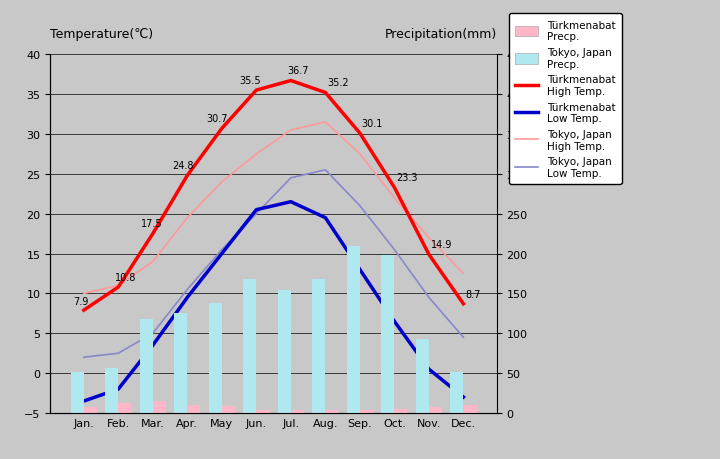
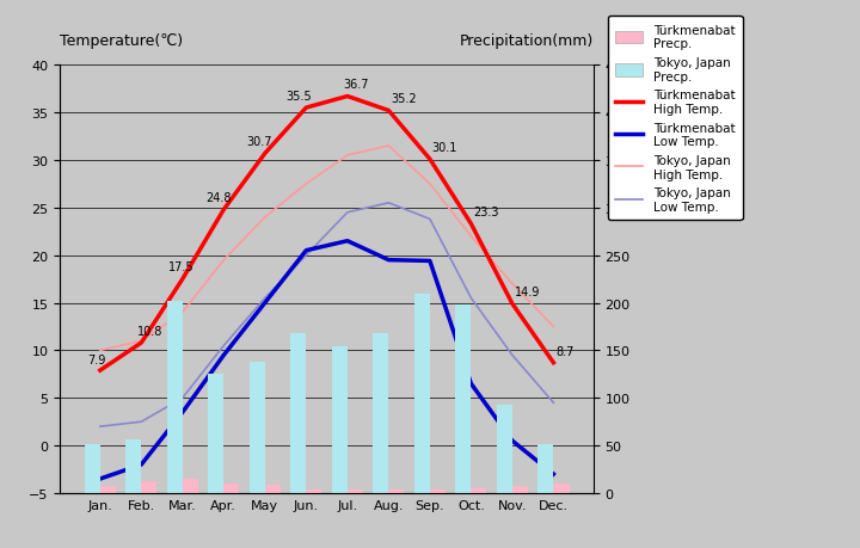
Tokyo, Japan Precp./Mar.: 118 -> 202
Türkmenabat Low Temp./Sep.: 13.0 -> 19.4
Tokyo, Japan Low Temp./Sep.: 21.0 -> 23.8
